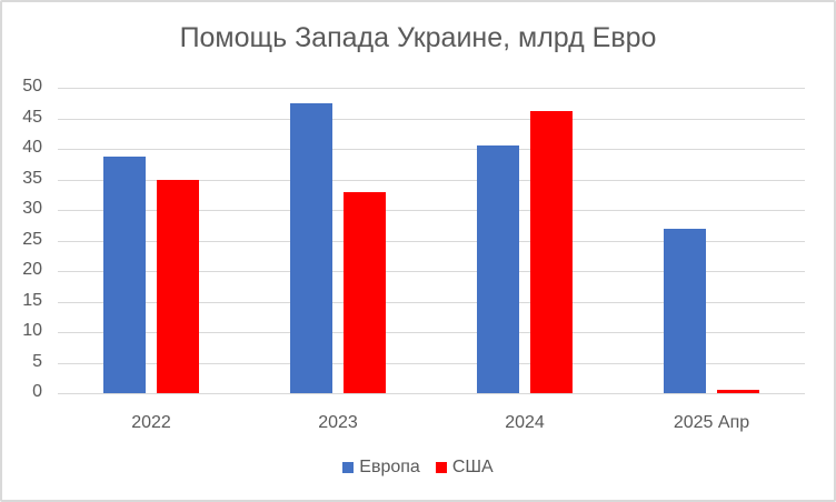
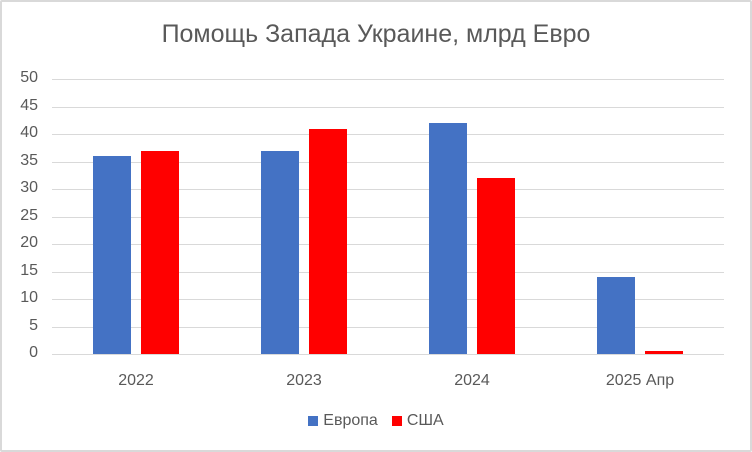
Европа/2022: 39 -> 36
США/2022: 35 -> 37
Европа/2023: 48 -> 37
США/2023: 33 -> 41
Европа/2024: 40 -> 42
США/2024: 46 -> 32
Европа/2025 Апр: 27 -> 14
